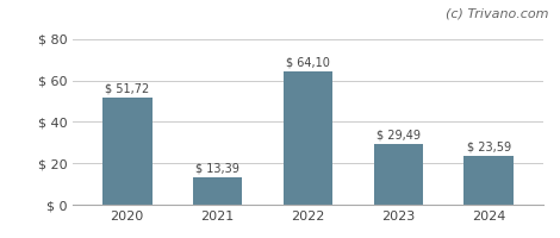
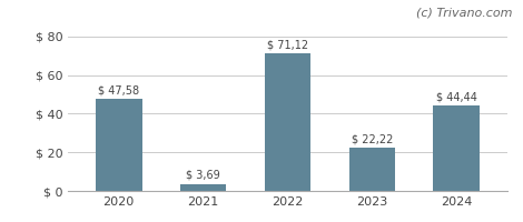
2020: 51,72 -> 47,58
2021: 13,39 -> 3,69
2022: 64,10 -> 71,12
2023: 29,49 -> 22,22
2024: 23,59 -> 44,44
